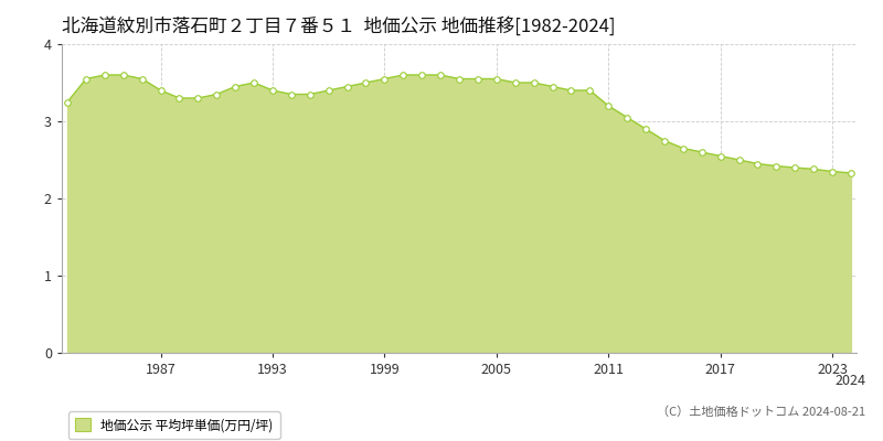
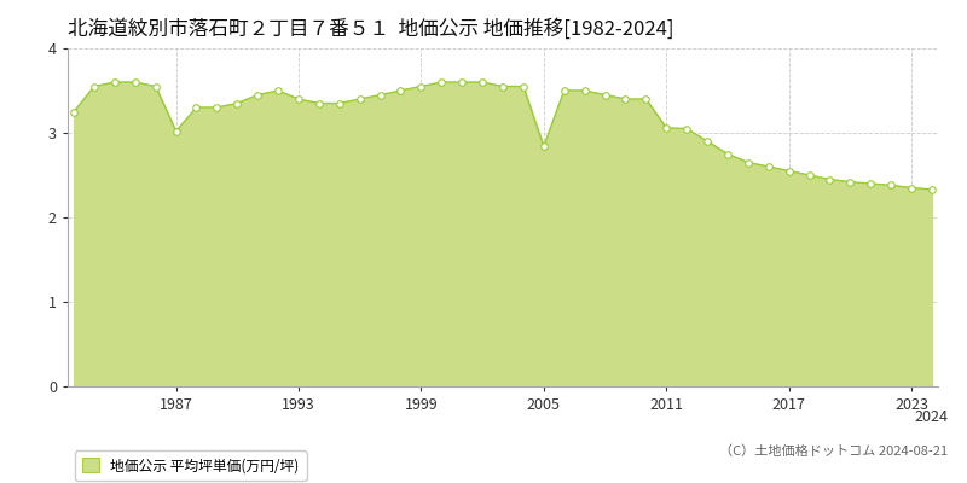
1987: 3.40 -> 3.02
2005: 3.55 -> 2.84
2011: 3.20 -> 3.06
